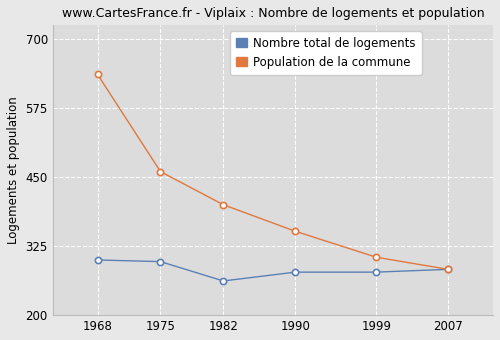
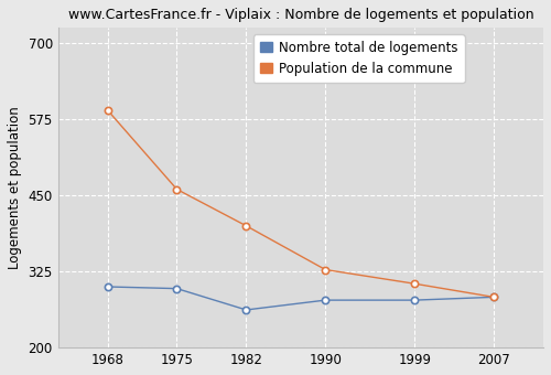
Population de la commune/1968: 636 -> 590
Population de la commune/1990: 352 -> 328
